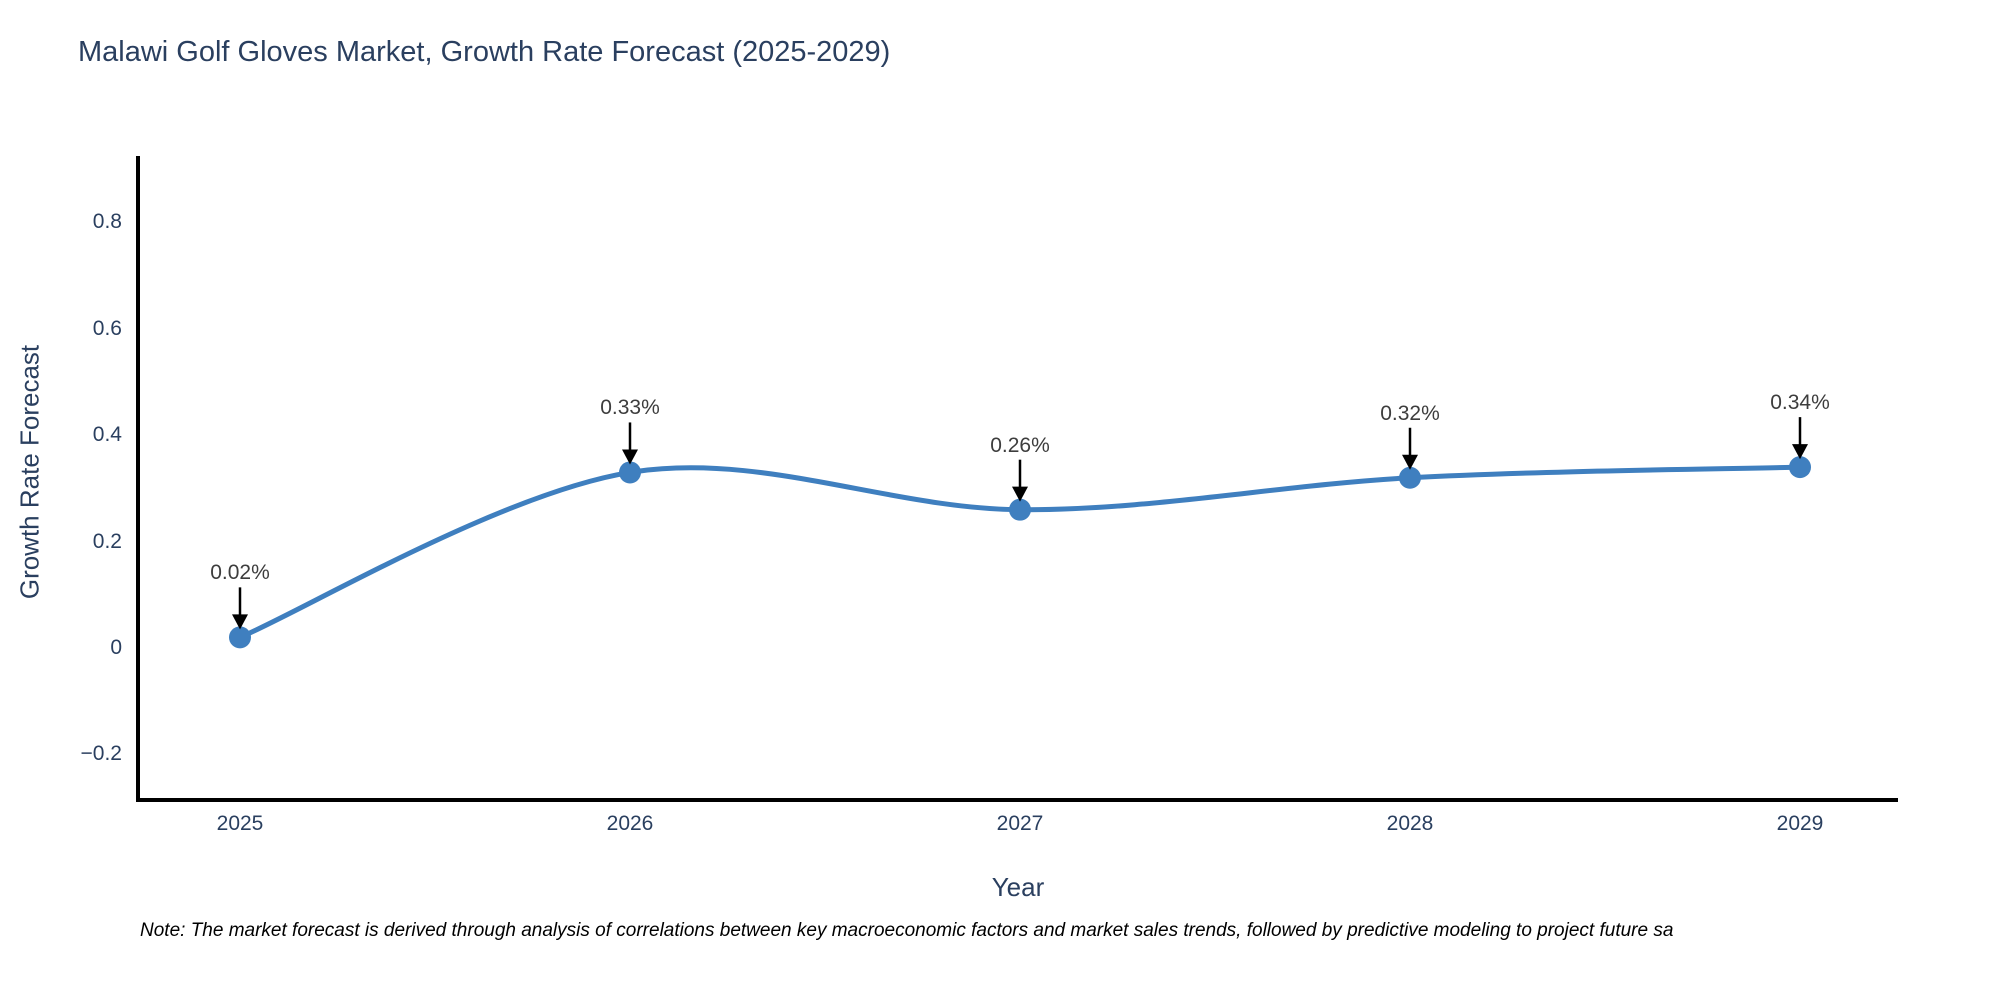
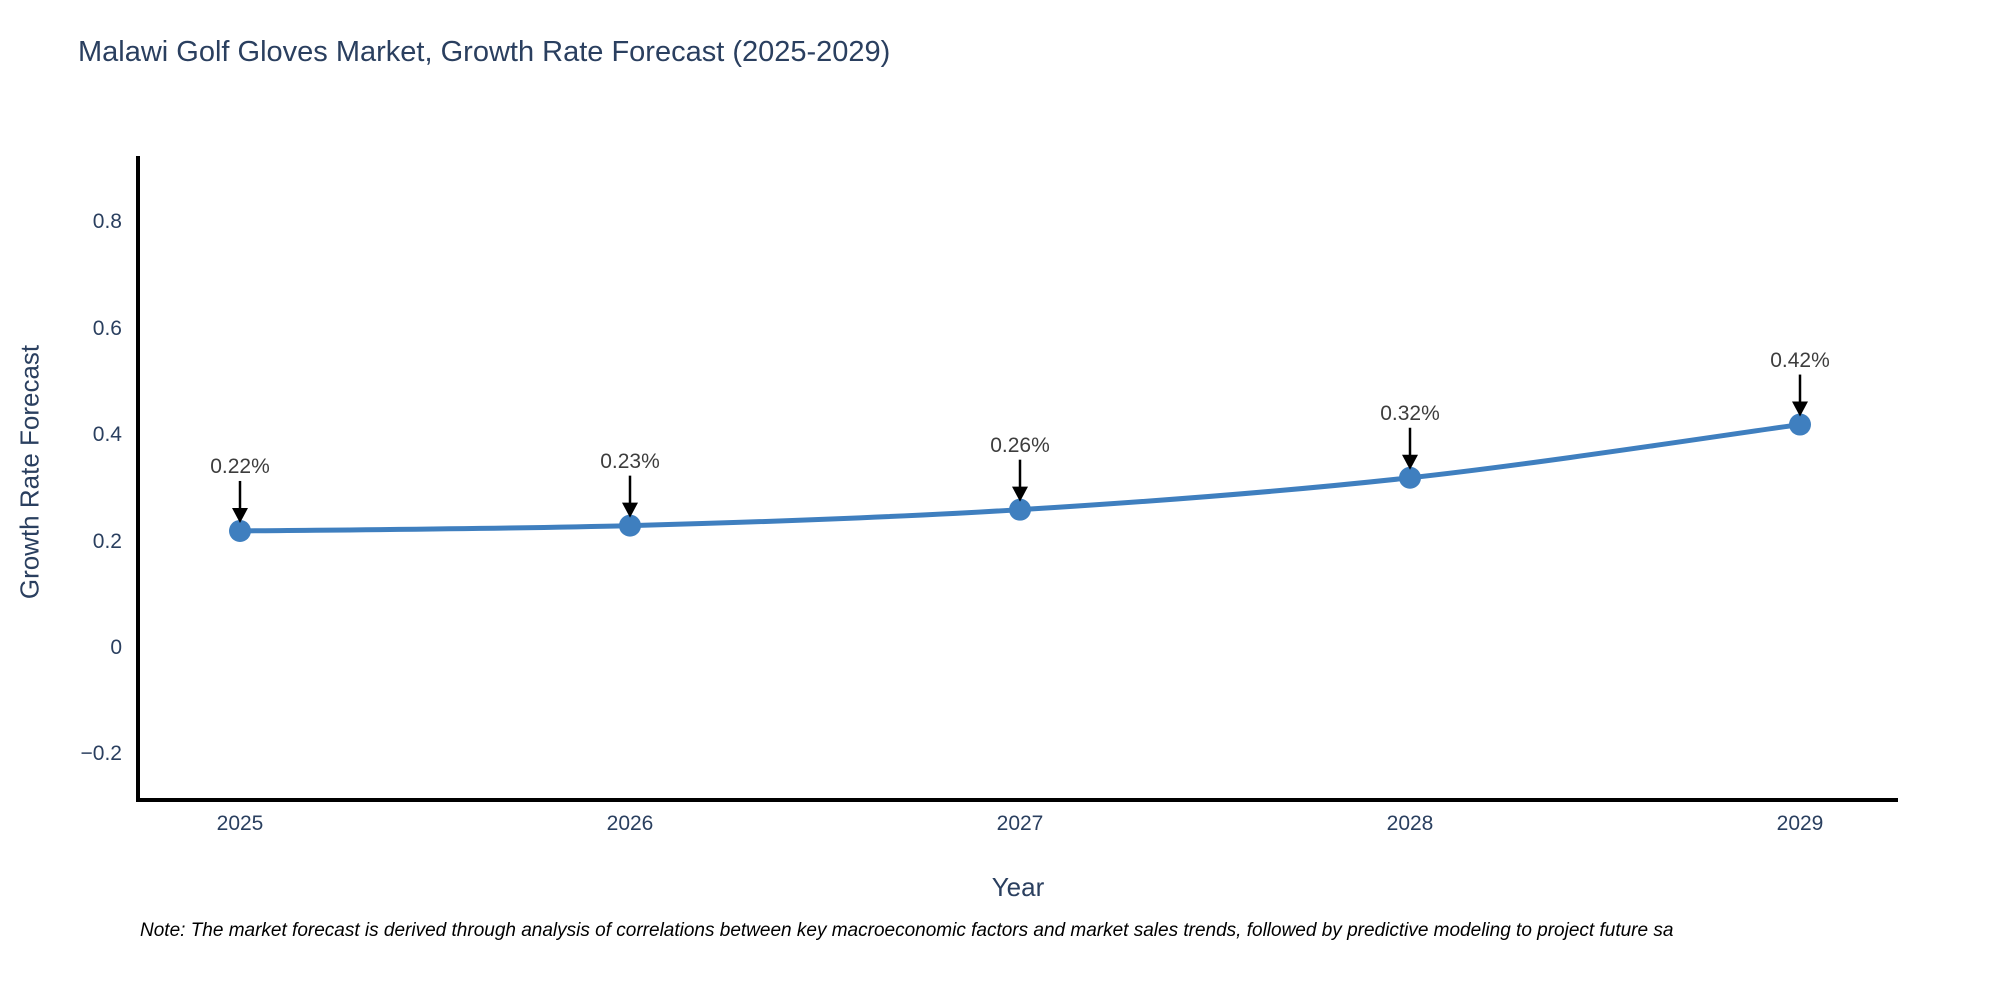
2025: 0.02% -> 0.22%
2026: 0.33% -> 0.23%
2029: 0.34% -> 0.42%
